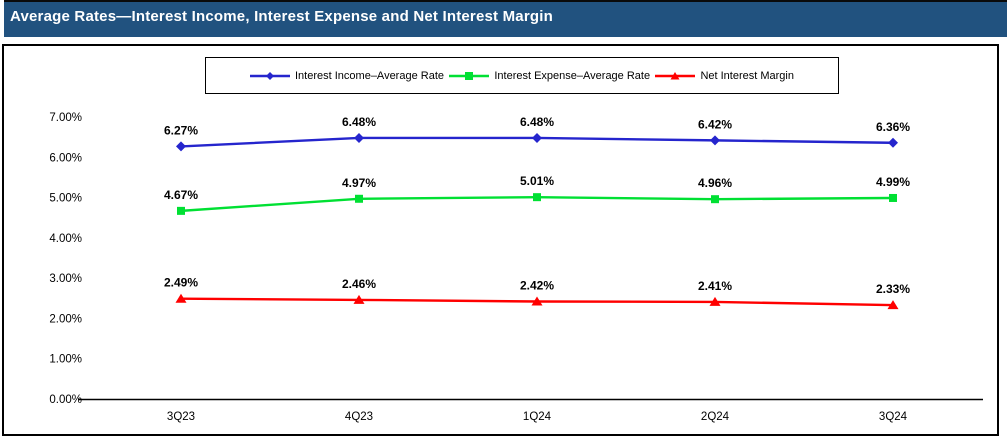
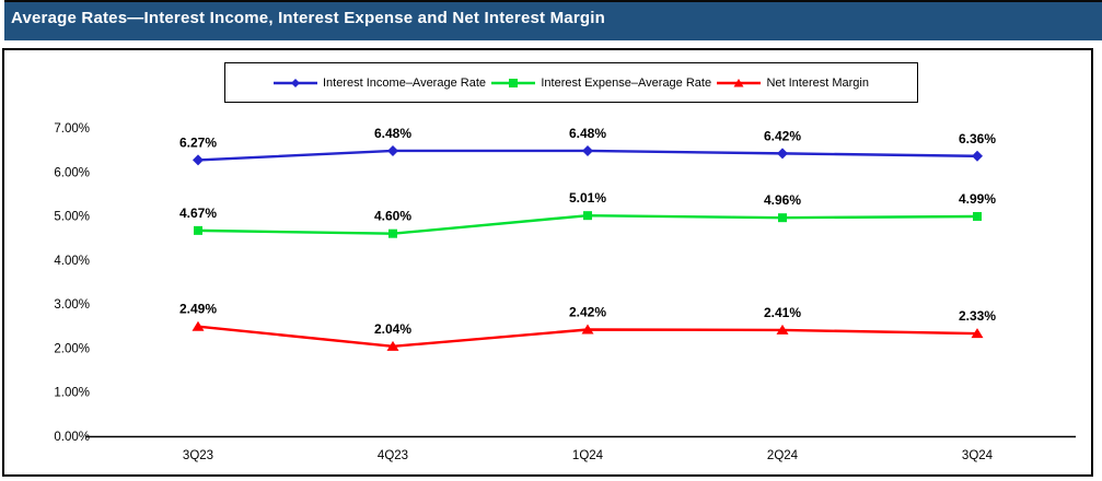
Interest Expense–Average Rate/4Q23: 4.97% -> 4.60%
Net Interest Margin/4Q23: 2.46% -> 2.04%
